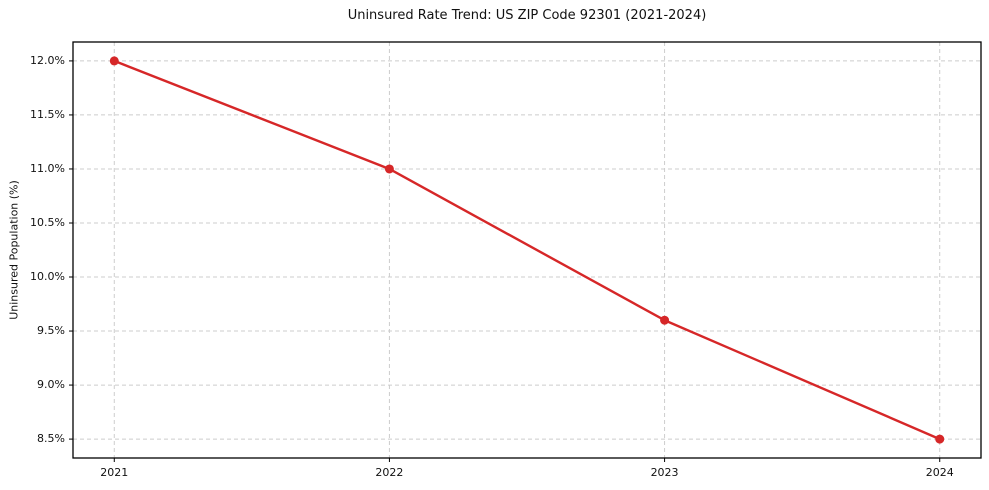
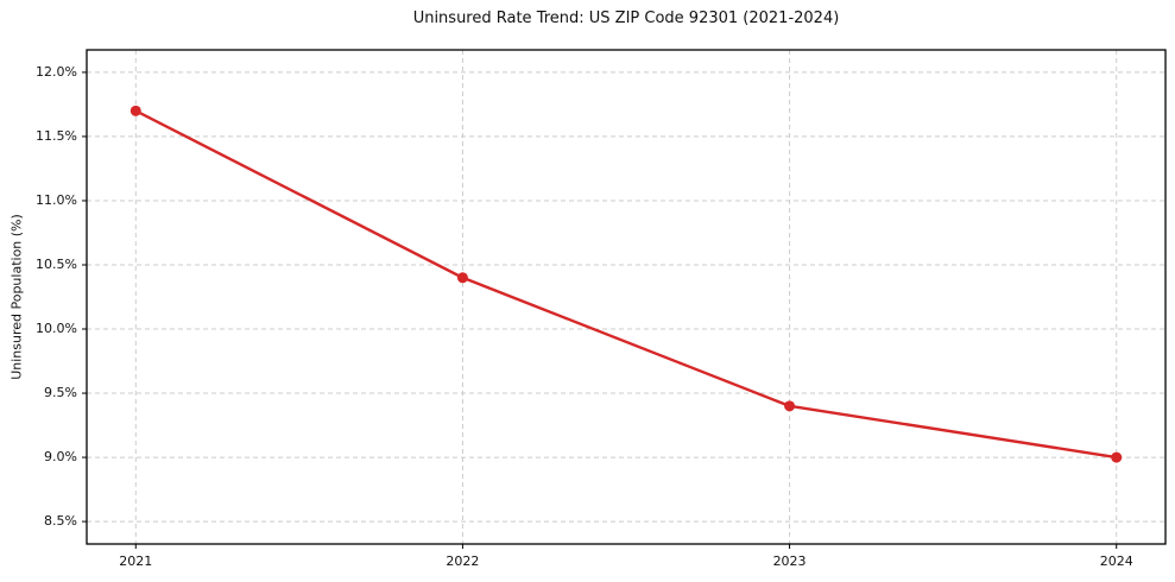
2021: 12.0% -> 11.7%
2022: 11.0% -> 10.4%
2023: 9.6% -> 9.4%
2024: 8.5% -> 9.0%
